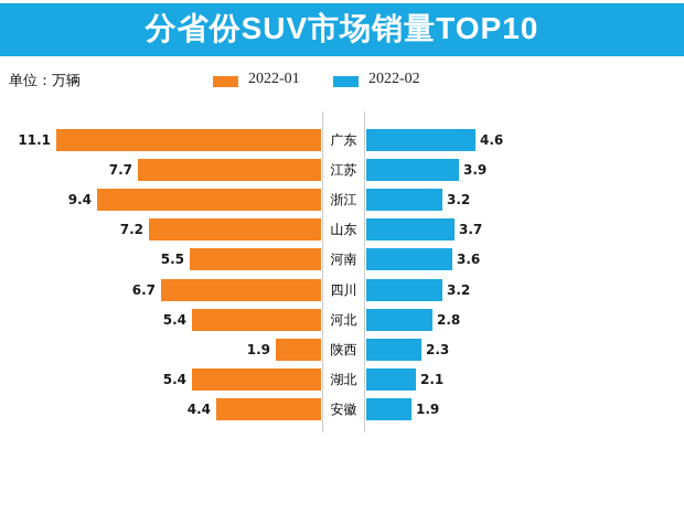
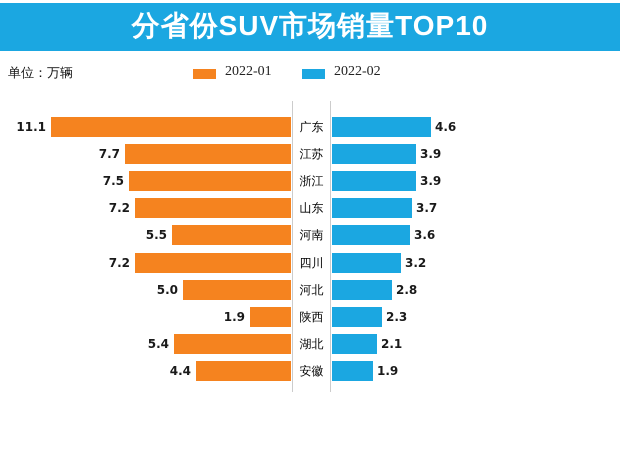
2022-01/浙江: 9.4 -> 7.5
2022-02/浙江: 3.2 -> 3.9
2022-01/四川: 6.7 -> 7.2
2022-01/河北: 5.4 -> 5.0
